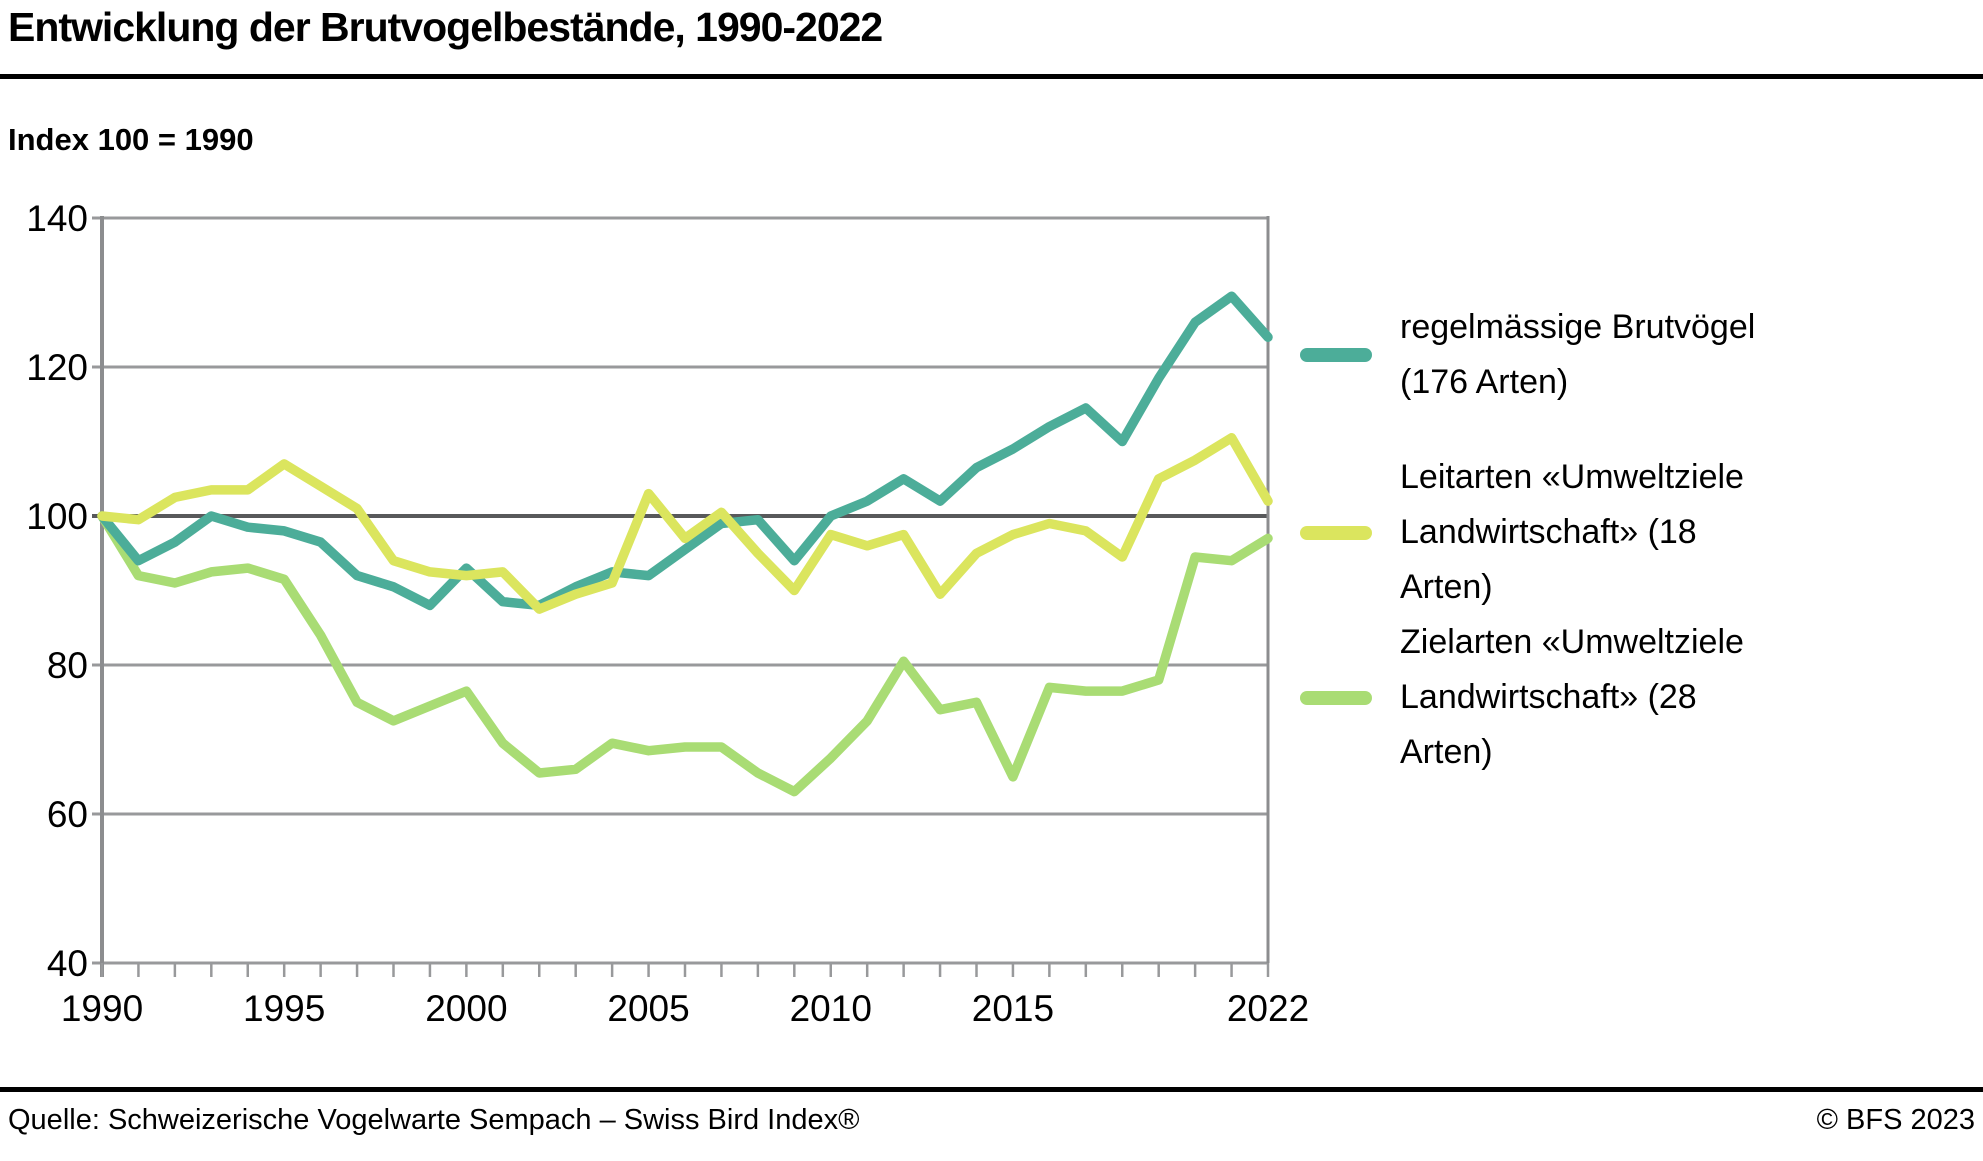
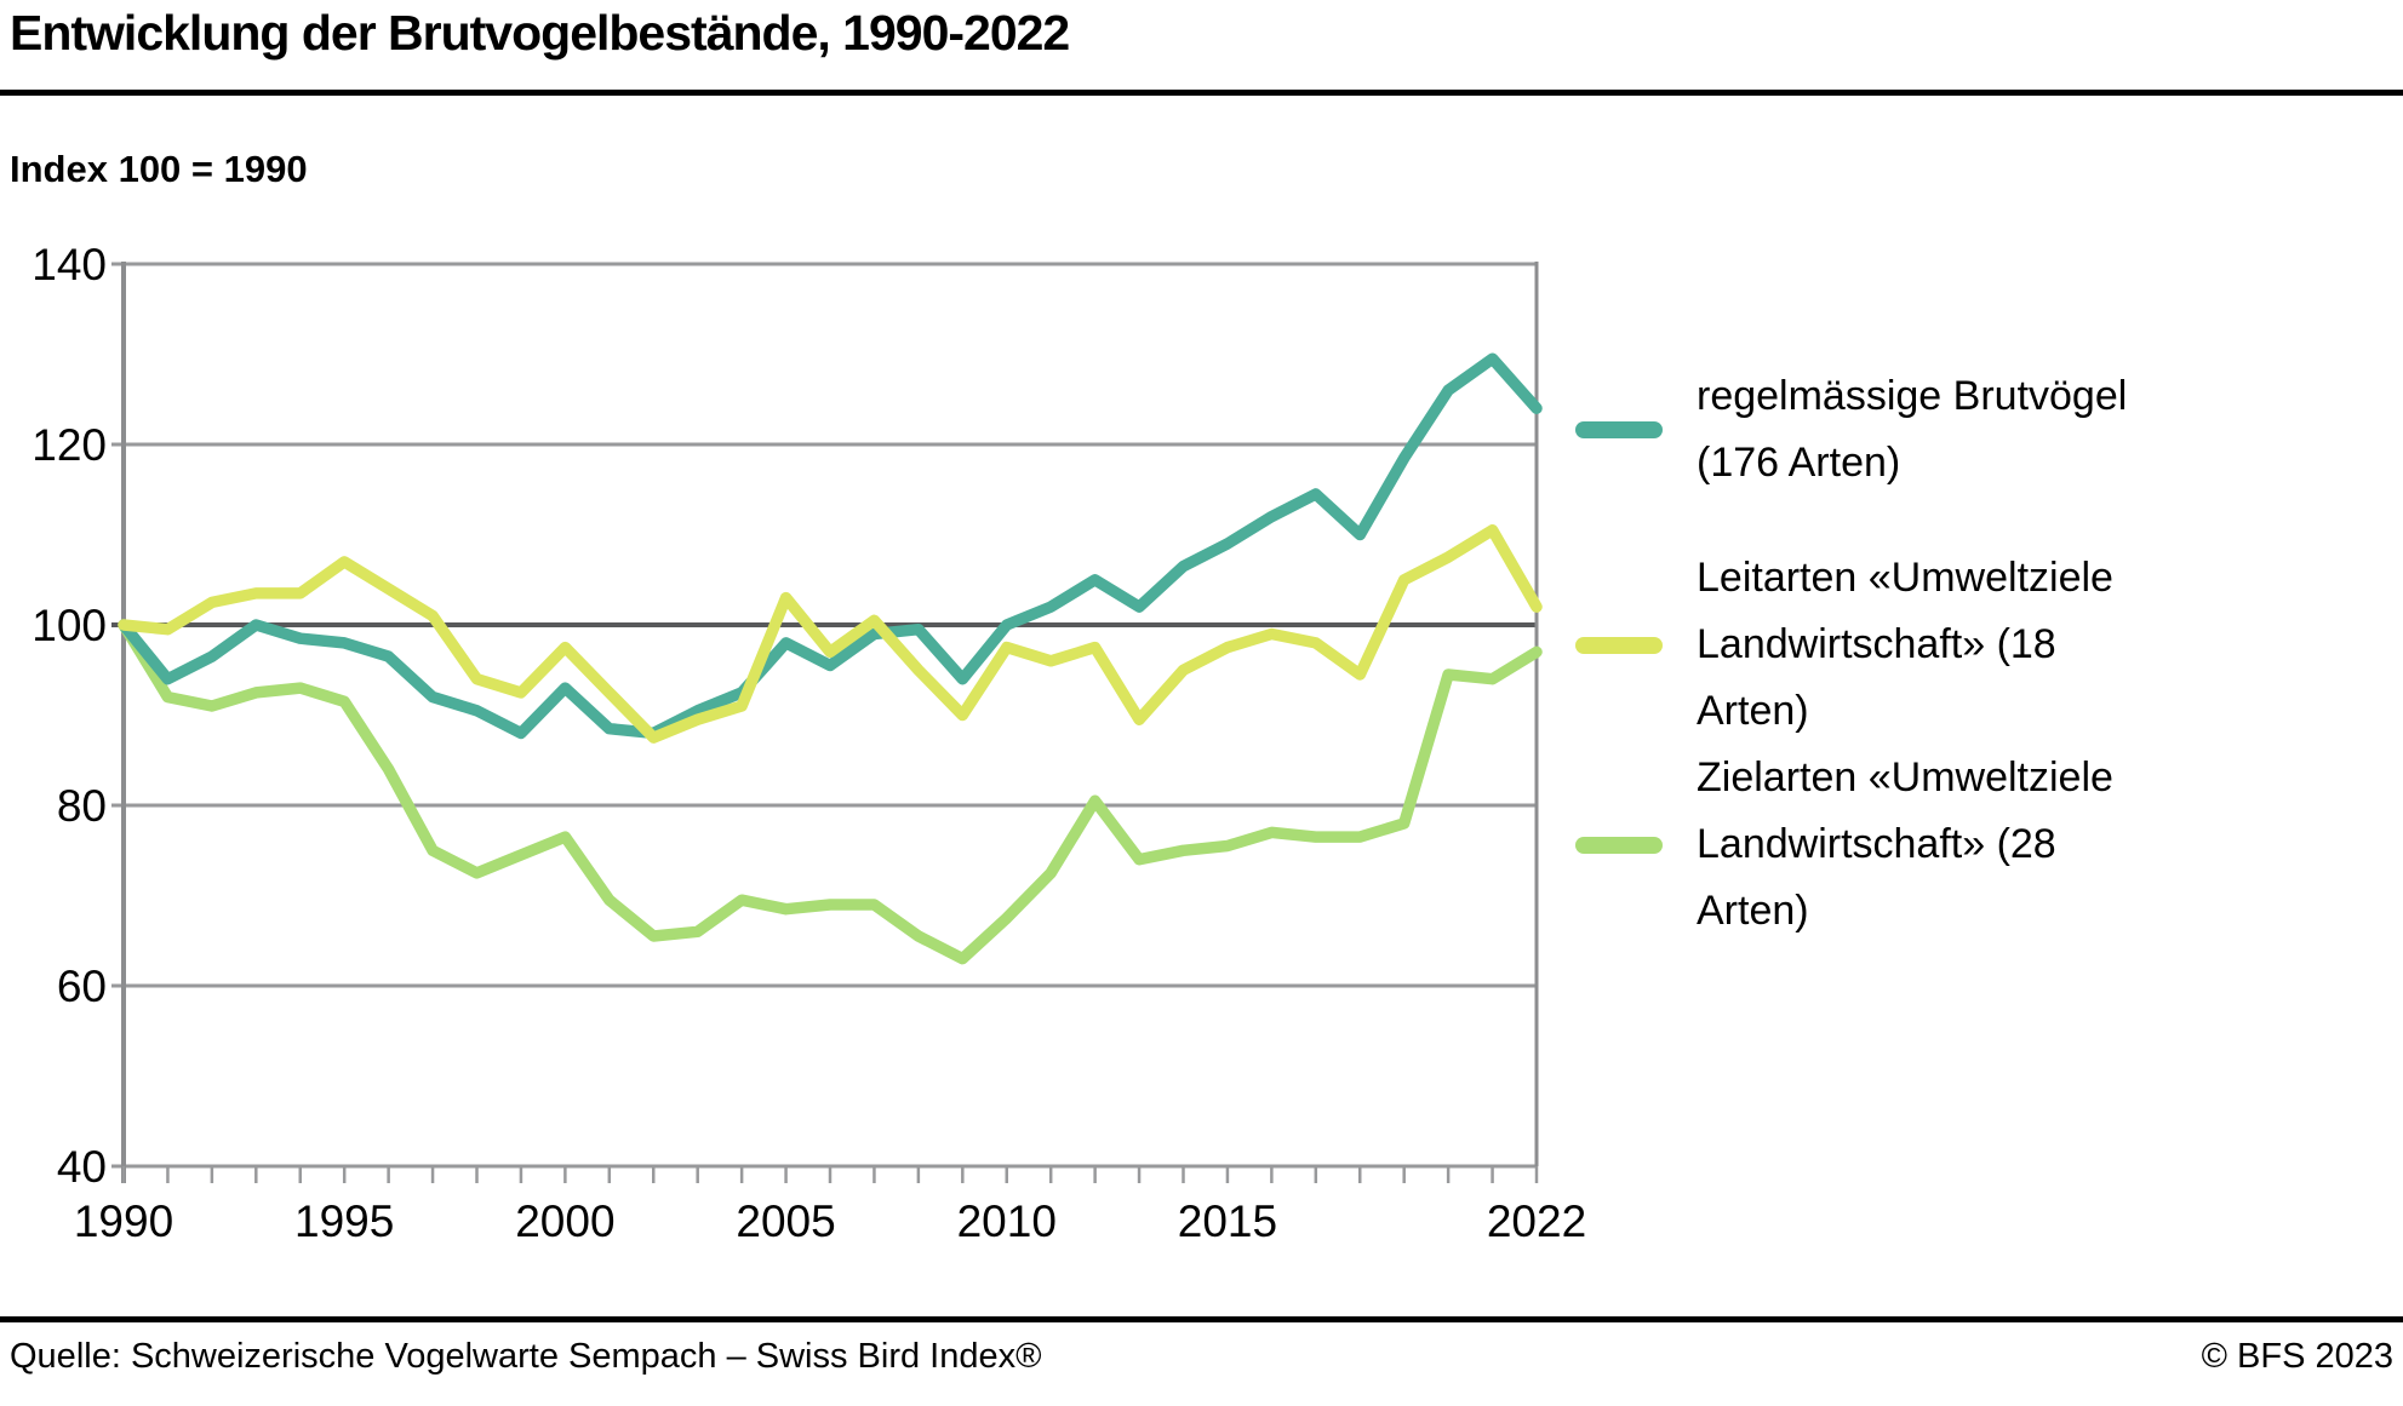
Leitarten «Umweltziele Landwirtschaft» (18 Arten)/2000: 92 -> 98
regelmässige Brutvögel (176 Arten)/2005: 92 -> 98
Zielarten «Umweltziele Landwirtschaft» (28 Arten)/2015: 65 -> 76
